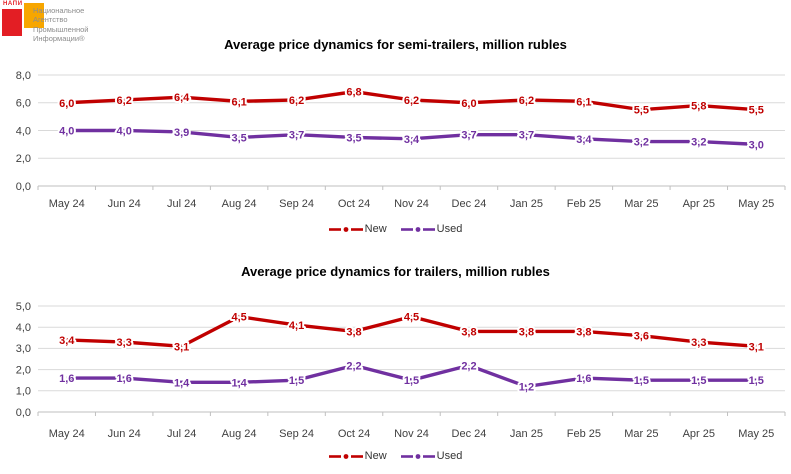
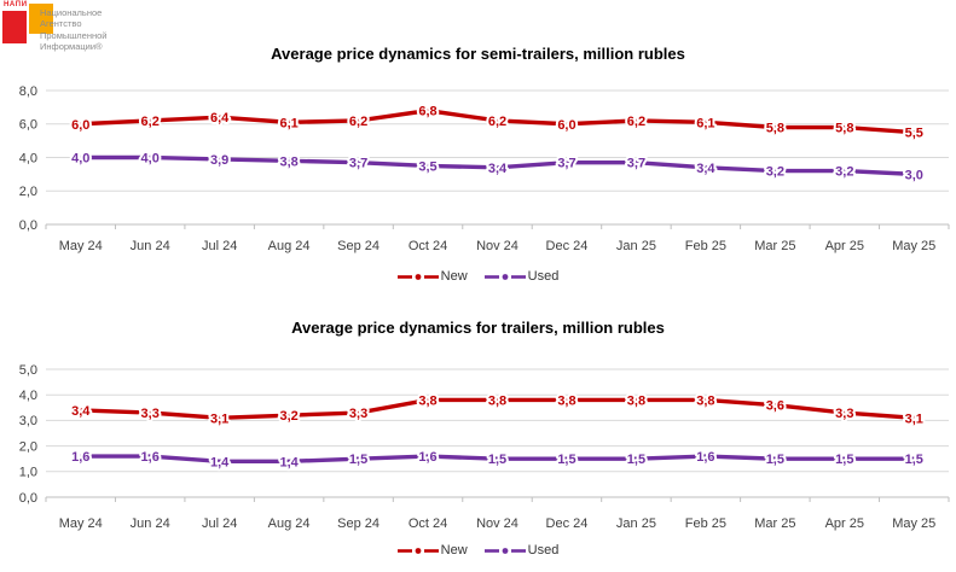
Average price dynamics for semi-trailers, million rubles/Used/Aug 24: 3,5 -> 3,8
Average price dynamics for semi-trailers, million rubles/New/Mar 25: 5,5 -> 5,8
Average price dynamics for trailers, million rubles/New/Aug 24: 4,5 -> 3,2
Average price dynamics for trailers, million rubles/New/Sep 24: 4,1 -> 3,3
Average price dynamics for trailers, million rubles/Used/Oct 24: 2,2 -> 1,6
Average price dynamics for trailers, million rubles/New/Nov 24: 4,5 -> 3,8
Average price dynamics for trailers, million rubles/Used/Dec 24: 2,2 -> 1,5
Average price dynamics for trailers, million rubles/Used/Jan 25: 1,2 -> 1,5
